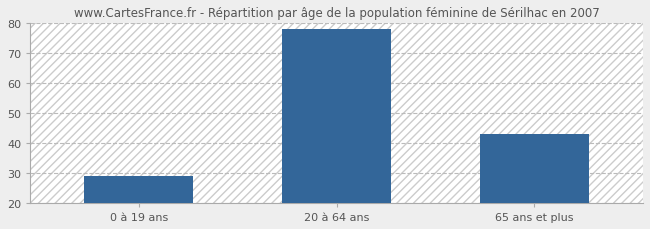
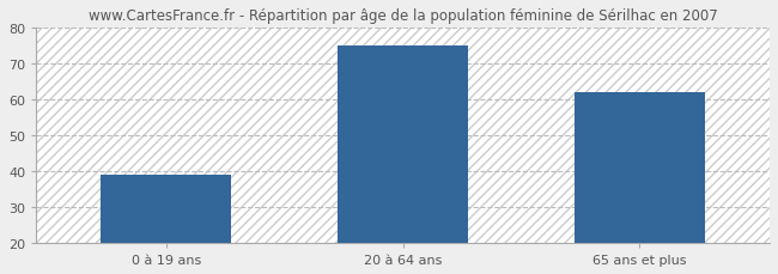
0 à 19 ans: 29 -> 39
20 à 64 ans: 78 -> 75
65 ans et plus: 43 -> 62
